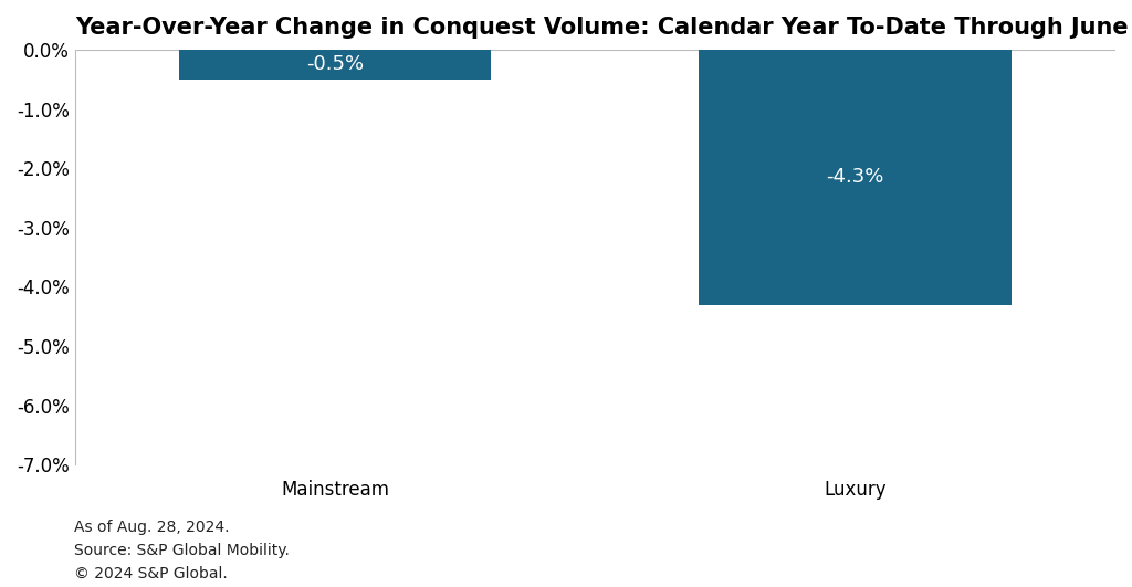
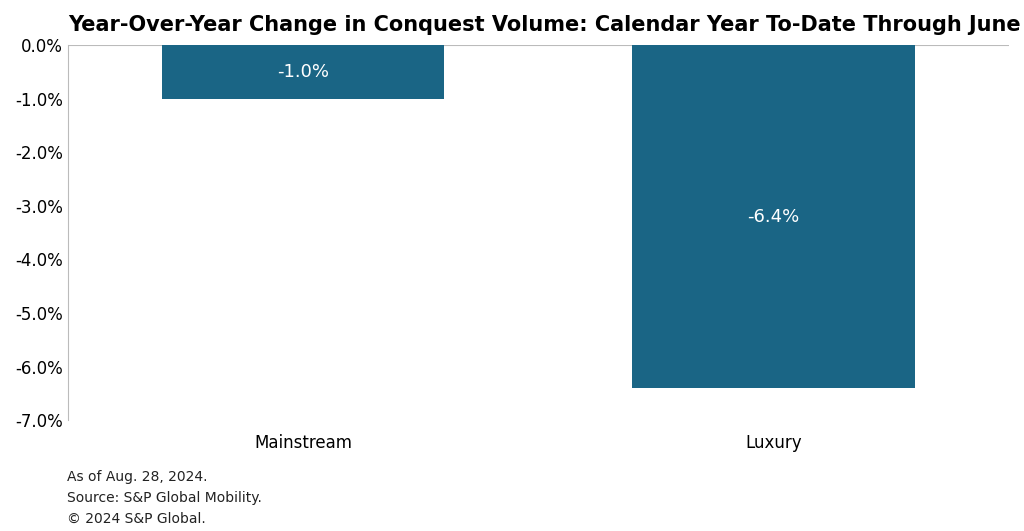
Mainstream: -0.5% -> -1.0%
Luxury: -4.3% -> -6.4%
